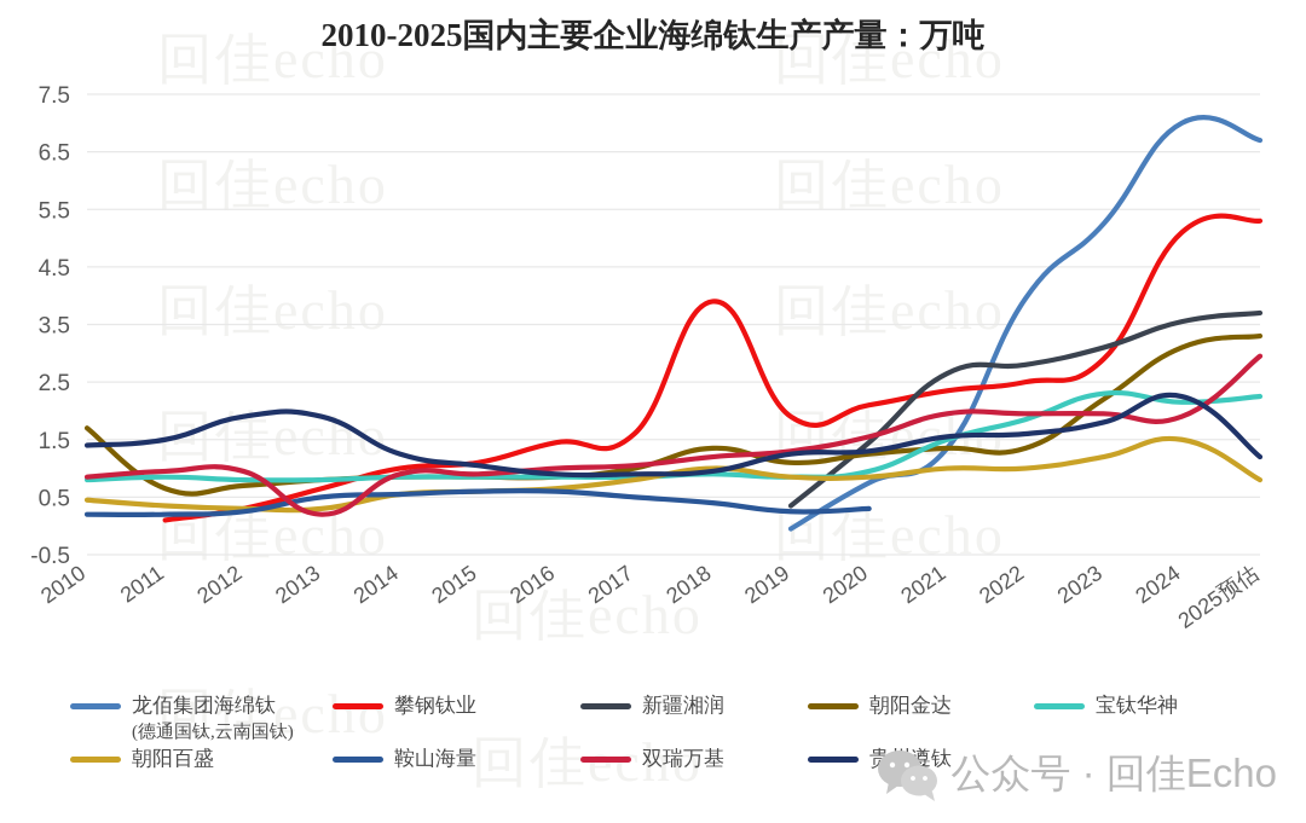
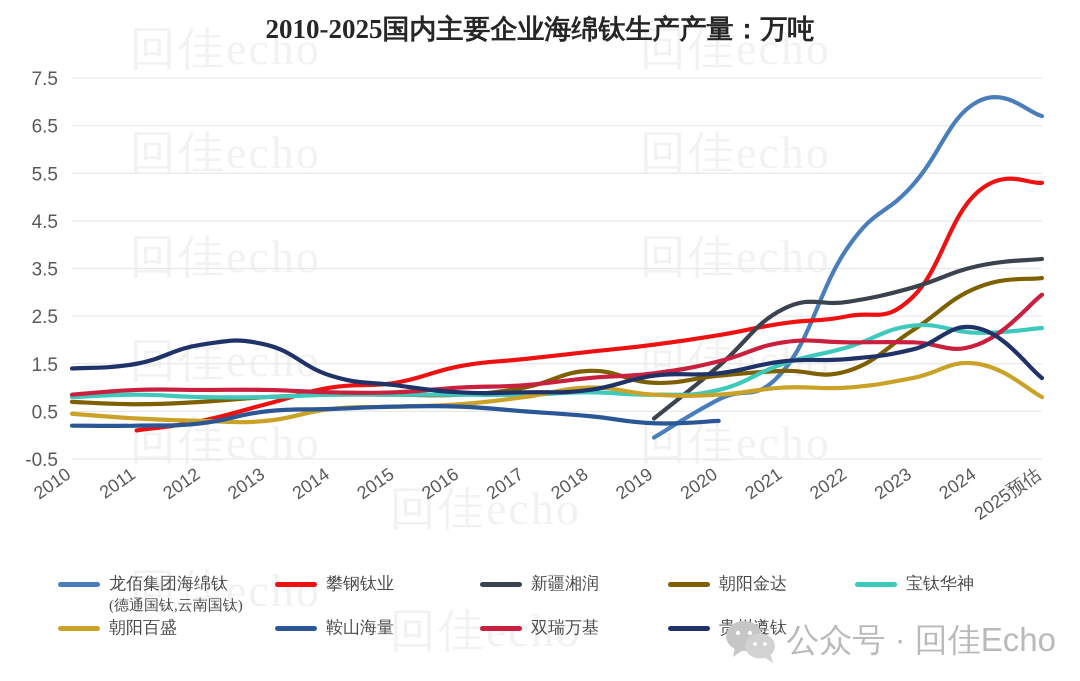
朝阳金达/2010: 1.7 -> 0.7
双瑞万基/2013: 0.2 -> 0.9
攀钢钛业/2018: 3.9 -> 1.8
